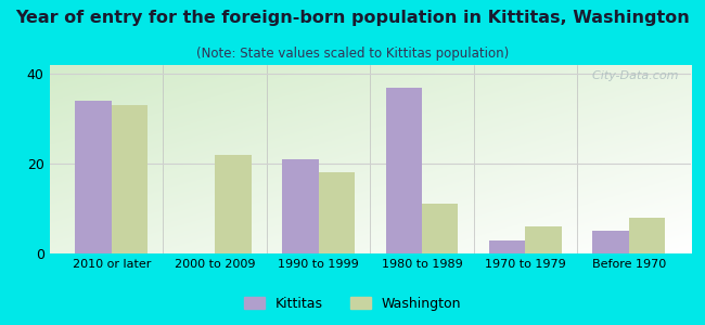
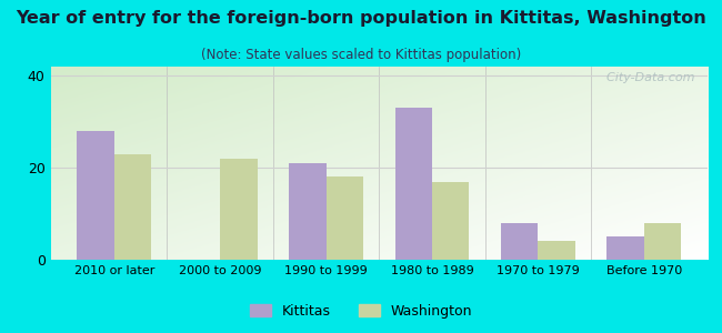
Kittitas/2010 or later: 34 -> 28
Washington/2010 or later: 33 -> 23
Kittitas/1980 to 1989: 37 -> 33
Washington/1980 to 1989: 11 -> 17
Kittitas/1970 to 1979: 3 -> 8
Washington/1970 to 1979: 6 -> 4
